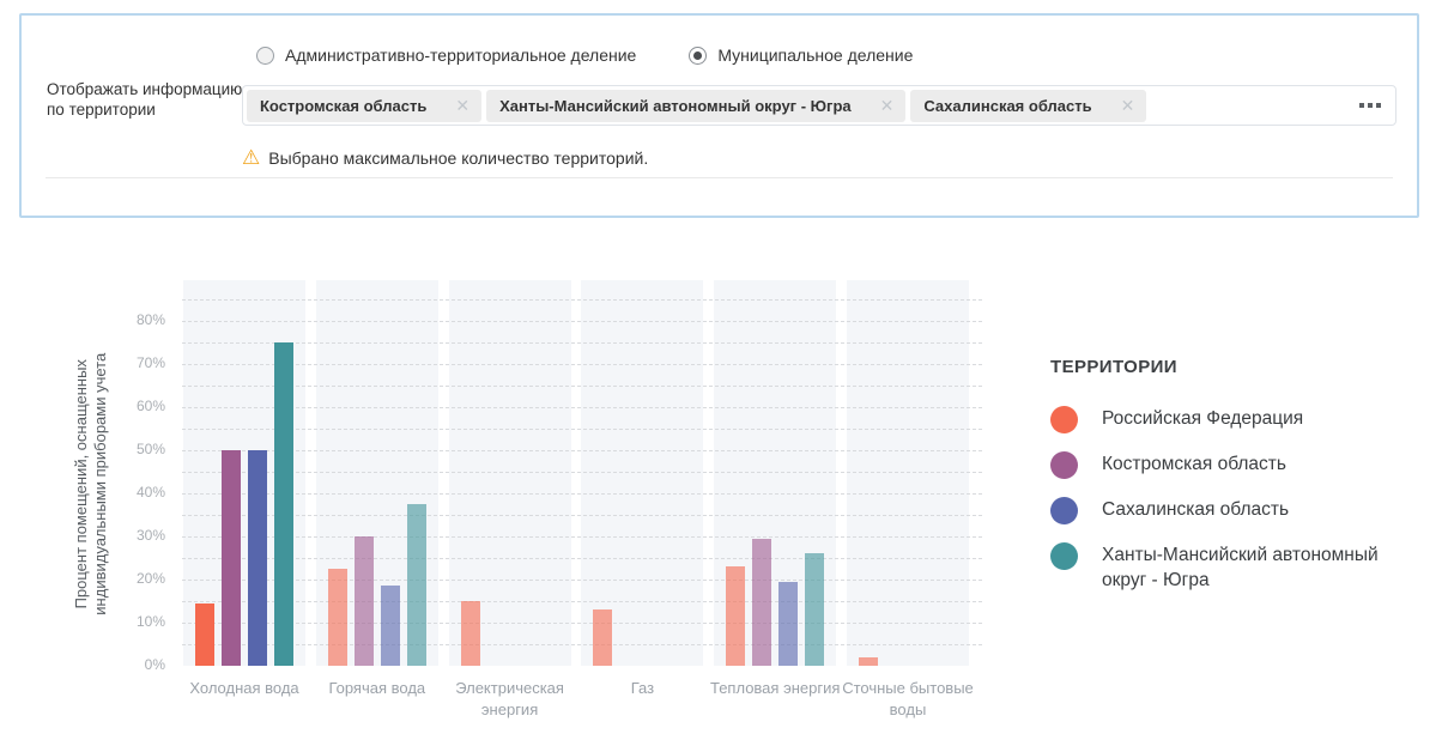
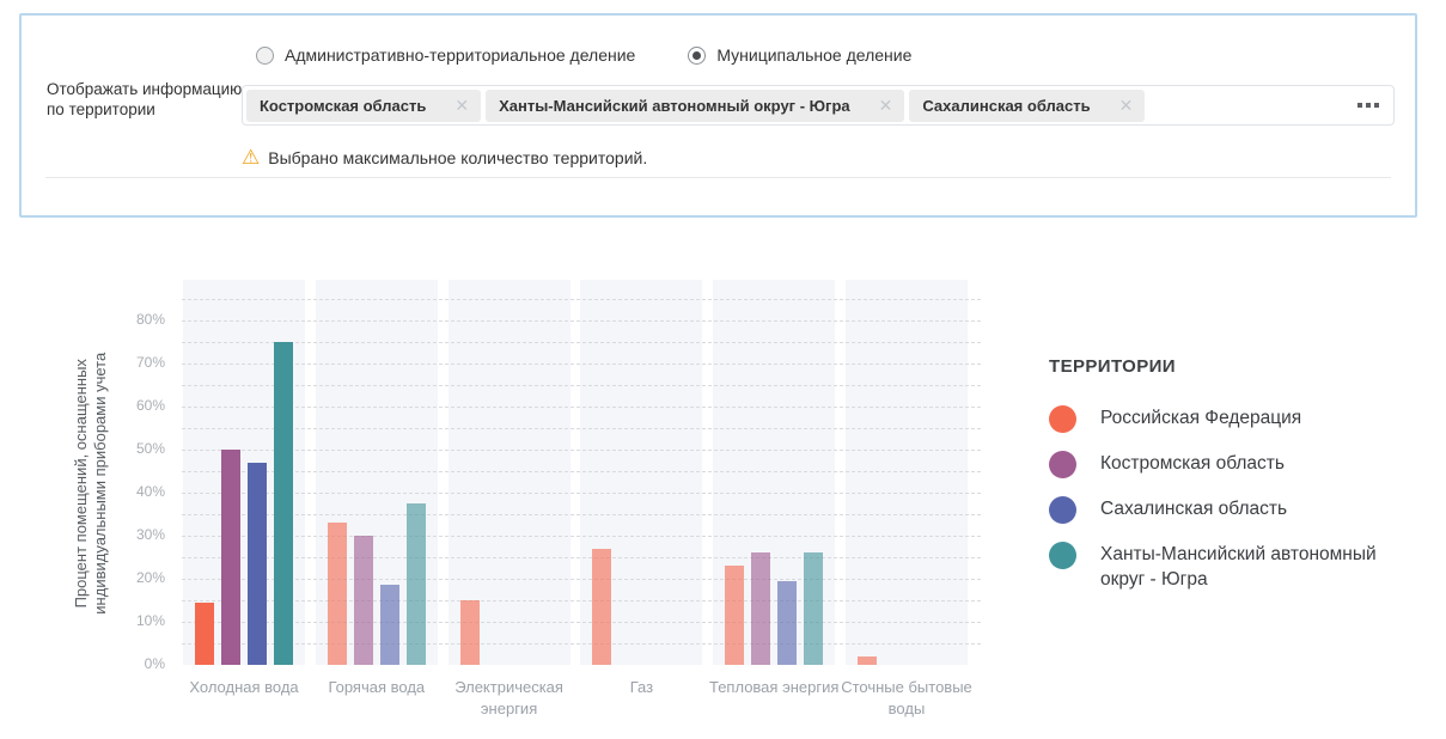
Сахалинская область/Холодная вода: 50% -> 47%
Российская Федерация/Горячая вода: 22% -> 33%
Российская Федерация/Газ: 13% -> 27%
Костромская область/Тепловая энергия: 30% -> 26%
